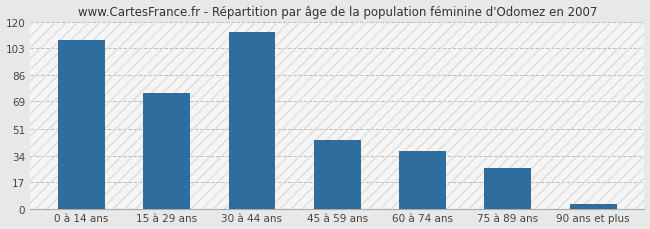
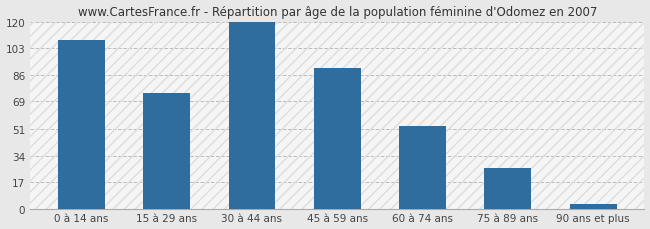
30 à 44 ans: 113 -> 120
45 à 59 ans: 44 -> 90
60 à 74 ans: 37 -> 53
